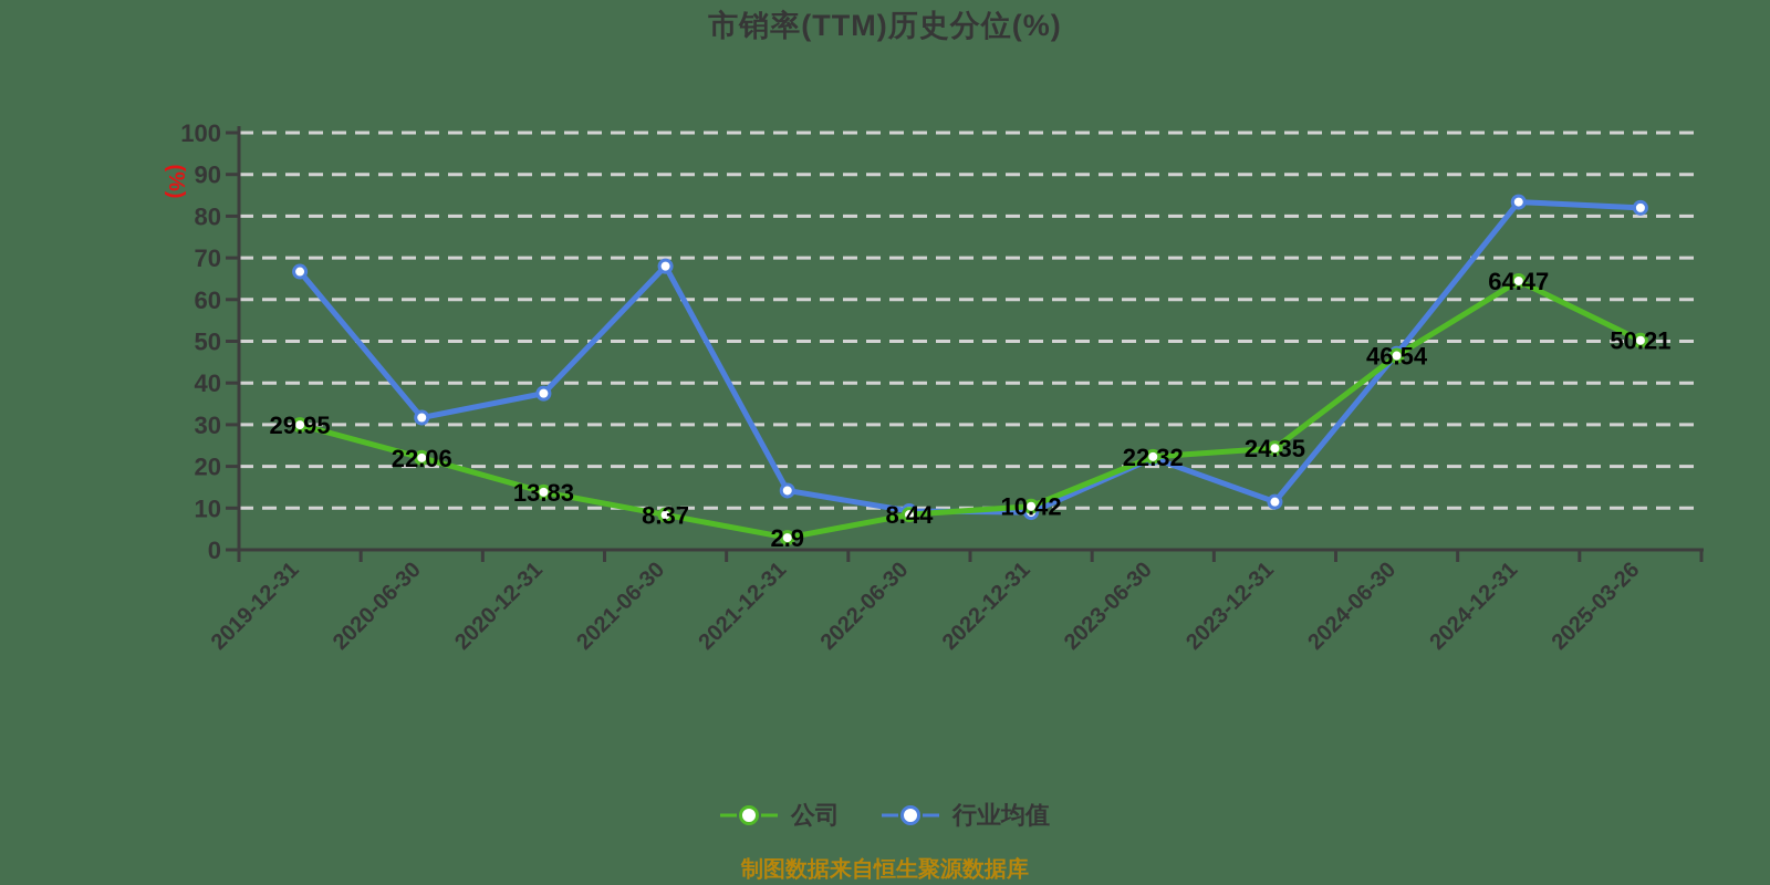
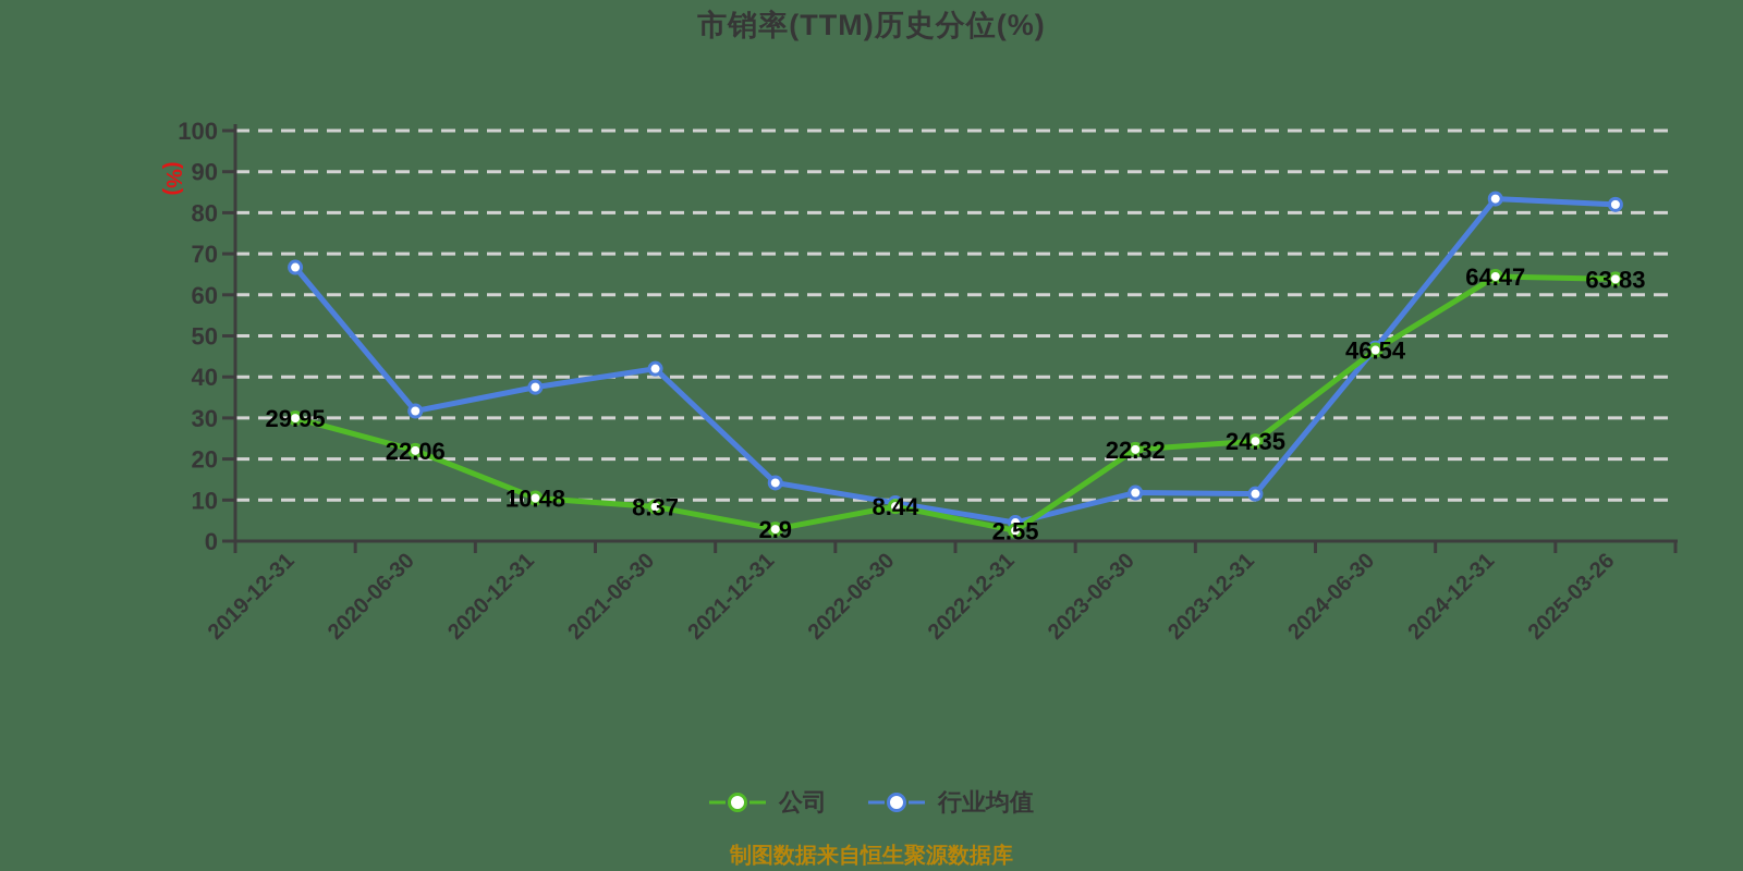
公司/2020-12-31: 13.83 -> 10.48
行业均值/2021-06-30: 68 -> 42
公司/2022-12-31: 10.42 -> 2.55
行业均值/2022-12-31: 9 -> 4
行业均值/2023-06-30: 22 -> 12
公司/2025-03-26: 50.21 -> 63.83
